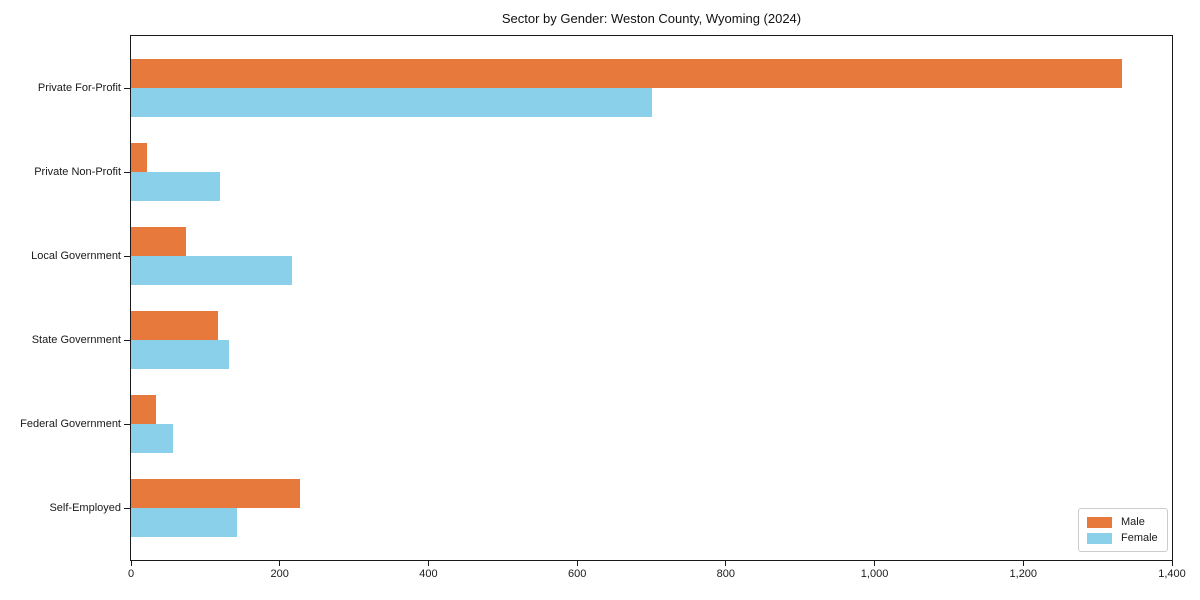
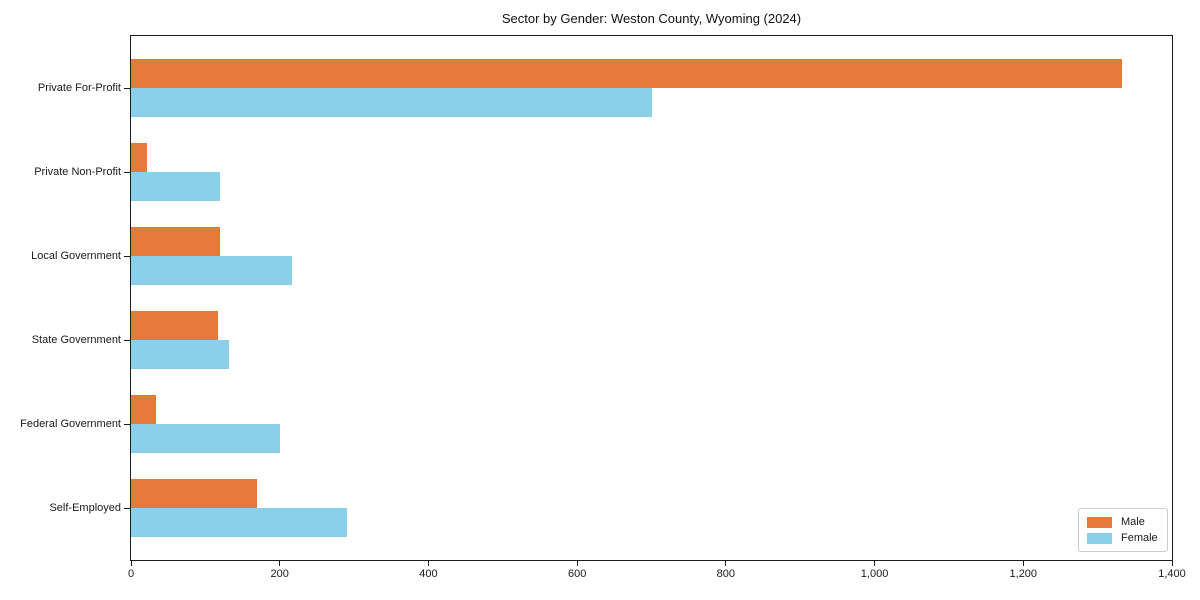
Male/Local Government: 70 -> 120
Female/Federal Government: 60 -> 200
Male/Self-Employed: 230 -> 170
Female/Self-Employed: 140 -> 290
